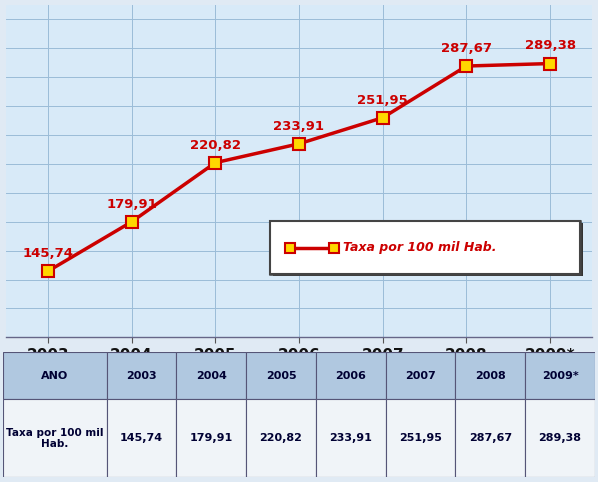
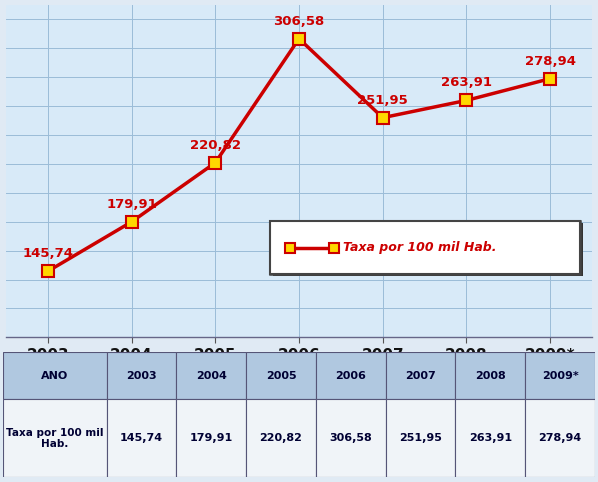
2006: 233,91 -> 306,58
2008: 287,67 -> 263,91
2009*: 289,38 -> 278,94
